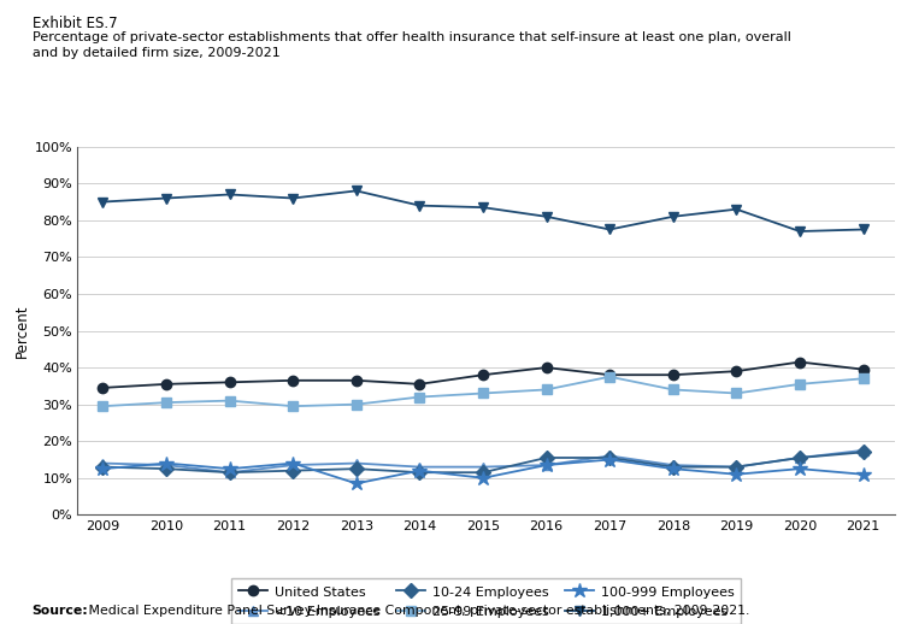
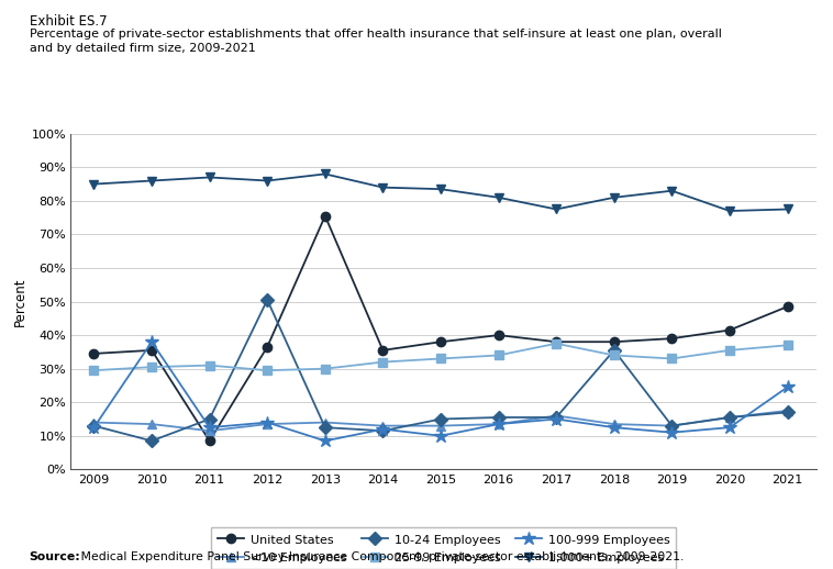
10-24 Employees/2010: 12.5% -> 8.5%
100-999 Employees/2010: 14.0% -> 38.0%
United States/2011: 36.0% -> 8.5%
10-24 Employees/2011: 11.5% -> 15.0%
10-24 Employees/2012: 12.0% -> 50.5%
United States/2013: 36.5% -> 75.5%
10-24 Employees/2015: 11.5% -> 15.0%
10-24 Employees/2018: 13.0% -> 35.5%
United States/2021: 39.5% -> 48.5%
100-999 Employees/2021: 11.0% -> 24.5%
